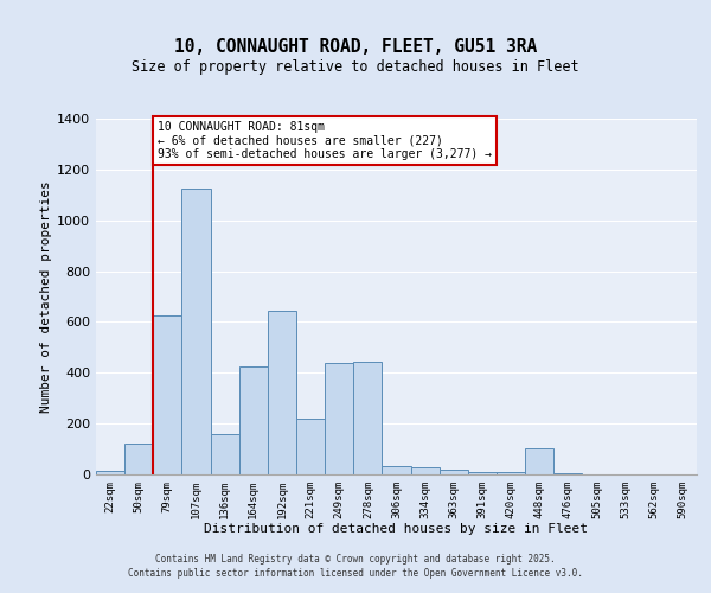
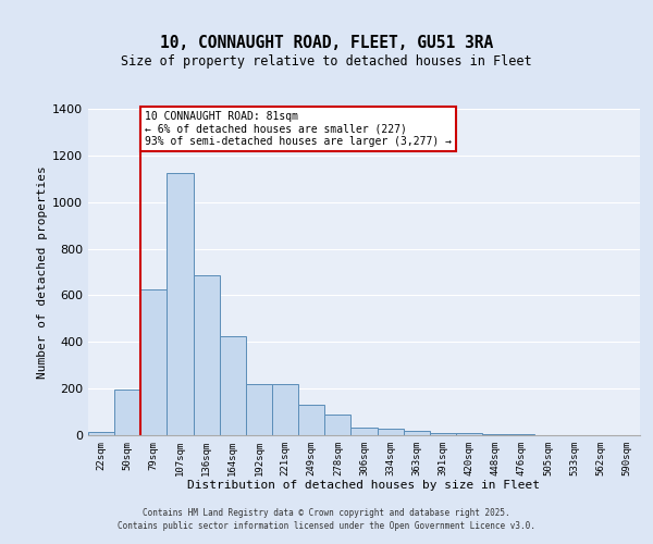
50sqm: 120 -> 195
136sqm: 160 -> 685
192sqm: 645 -> 220
249sqm: 440 -> 130
278sqm: 445 -> 90
448sqm: 105 -> 5
